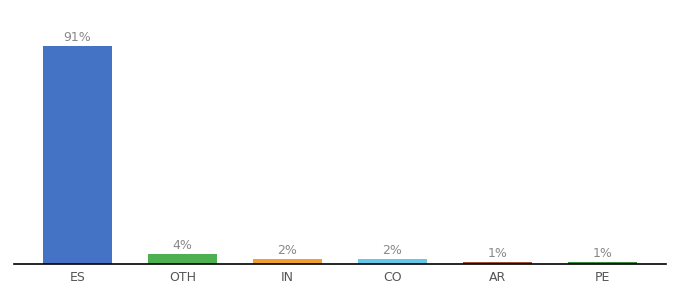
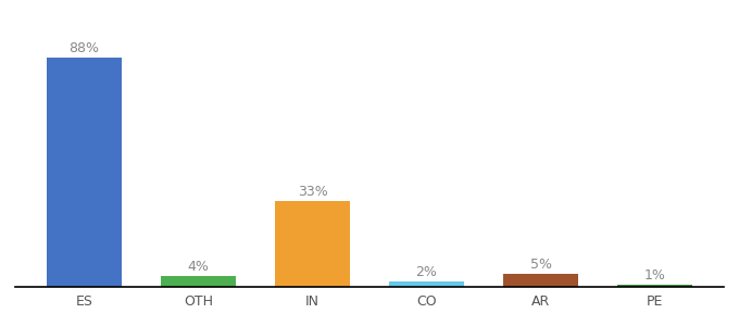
ES: 91% -> 88%
IN: 2% -> 33%
AR: 1% -> 5%
